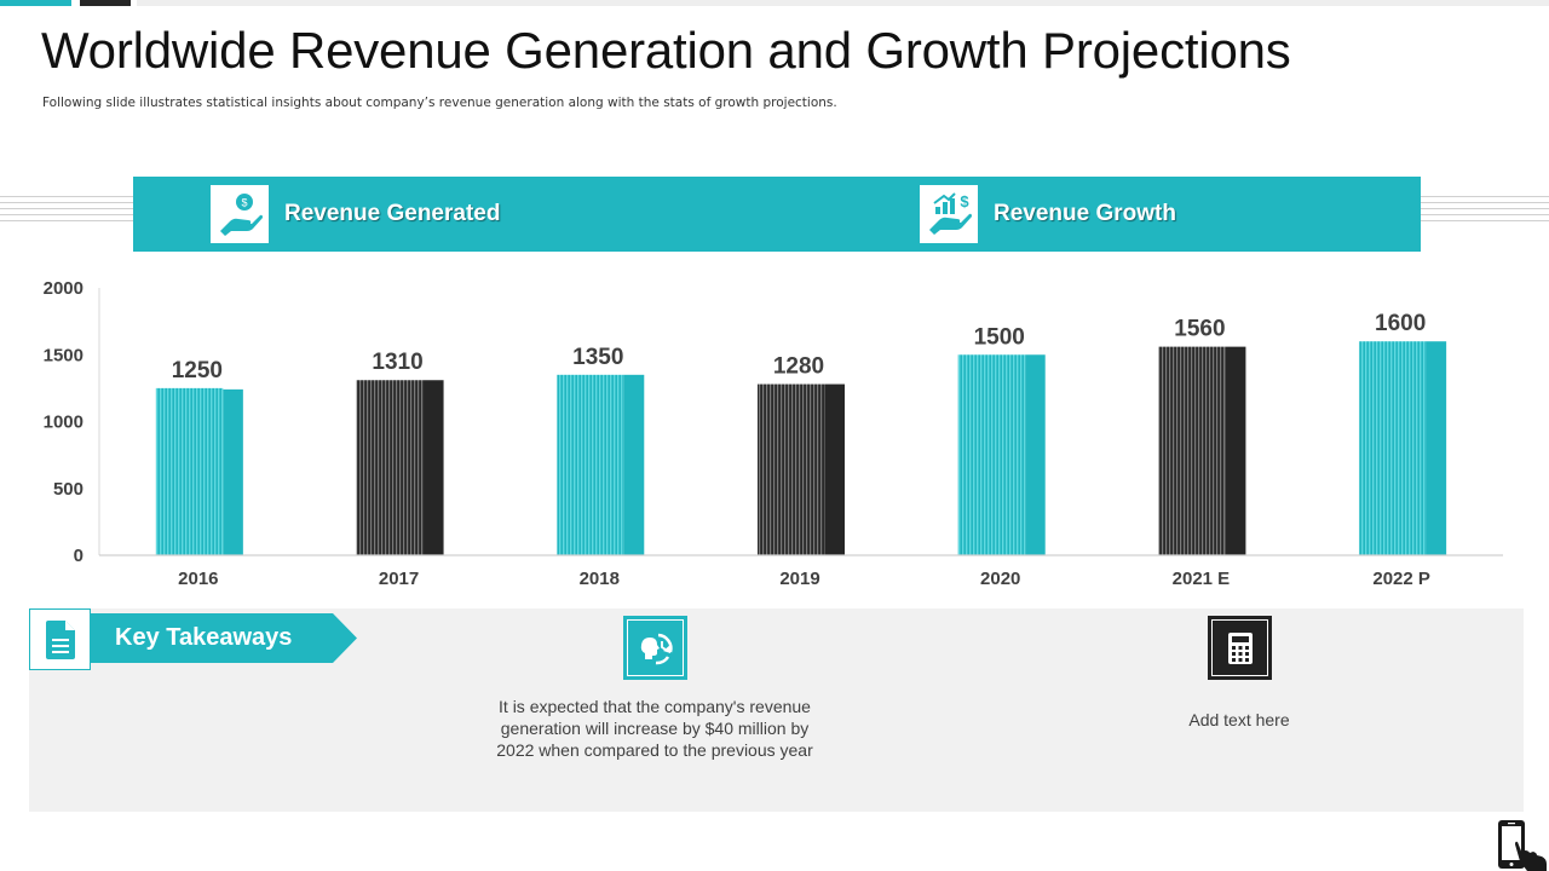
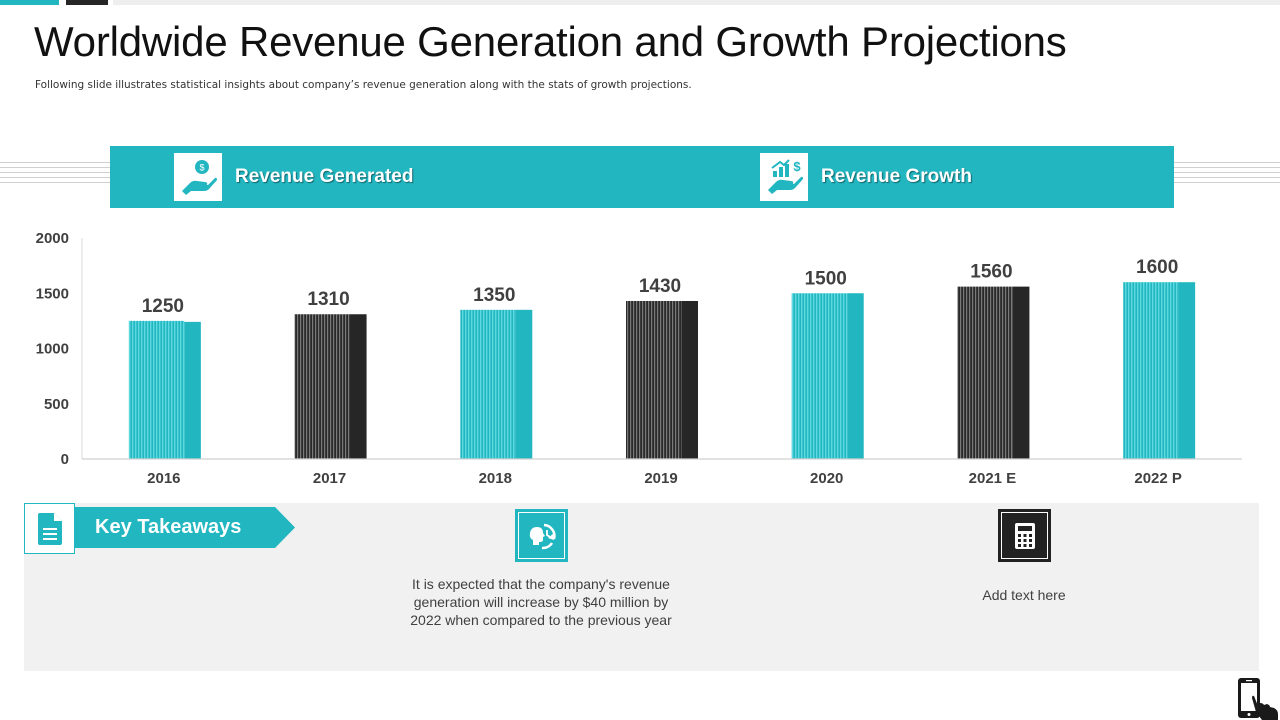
2019: 1280 -> 1430
